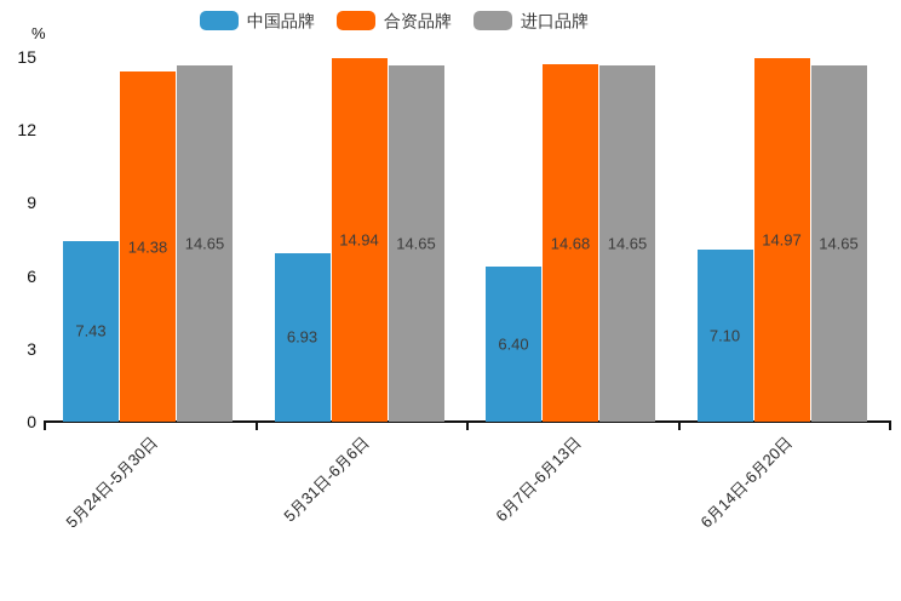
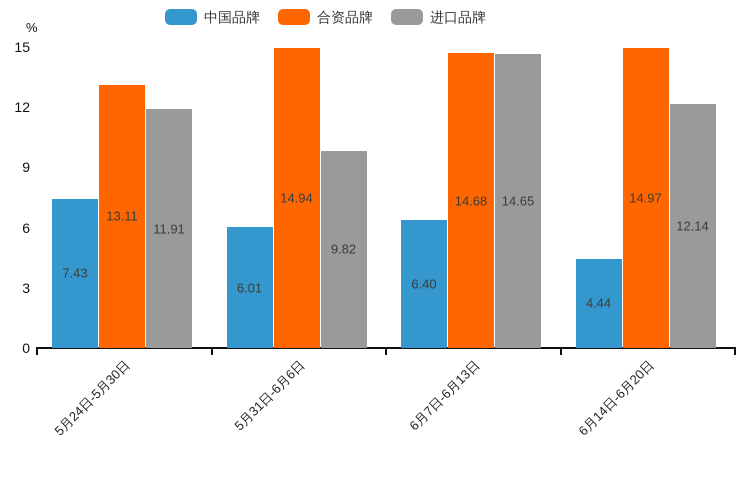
合资品牌/5月24日-5月30日: 14.38 -> 13.11
进口品牌/5月24日-5月30日: 14.65 -> 11.91
中国品牌/5月31日-6月6日: 6.93 -> 6.01
进口品牌/5月31日-6月6日: 14.65 -> 9.82
中国品牌/6月14日-6月20日: 7.10 -> 4.44
进口品牌/6月14日-6月20日: 14.65 -> 12.14
